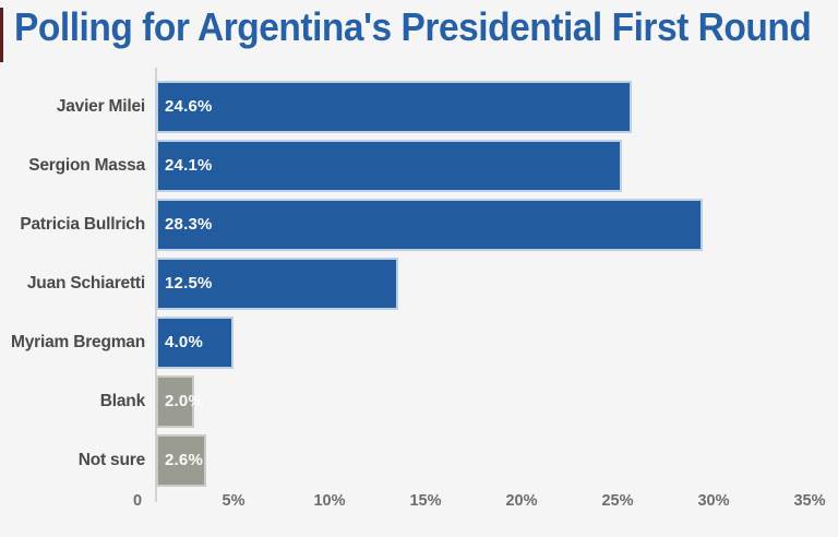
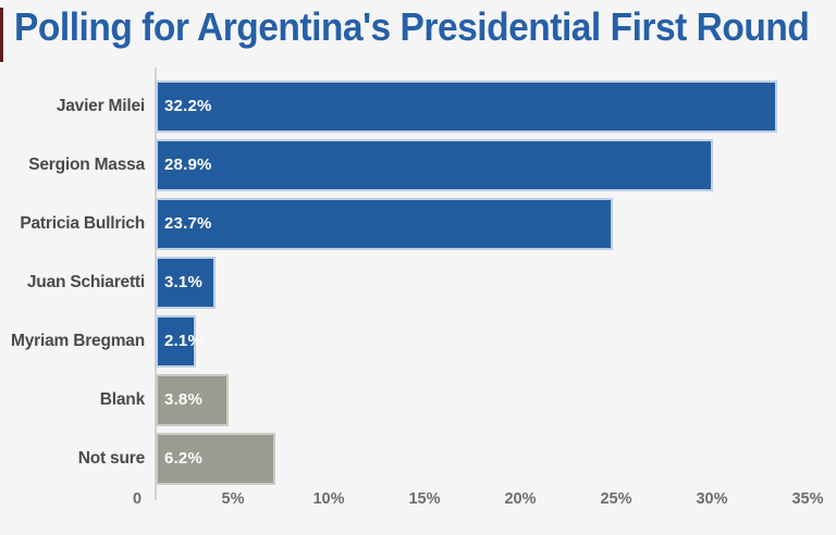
Javier Milei: 24.6% -> 32.2%
Sergion Massa: 24.1% -> 28.9%
Patricia Bullrich: 28.3% -> 23.7%
Juan Schiaretti: 12.5% -> 3.1%
Myriam Bregman: 4.0% -> 2.1%
Blank: 2.0% -> 3.8%
Not sure: 2.6% -> 6.2%
